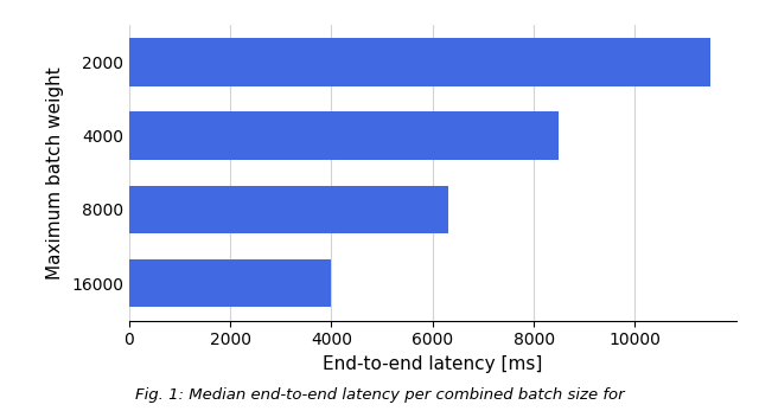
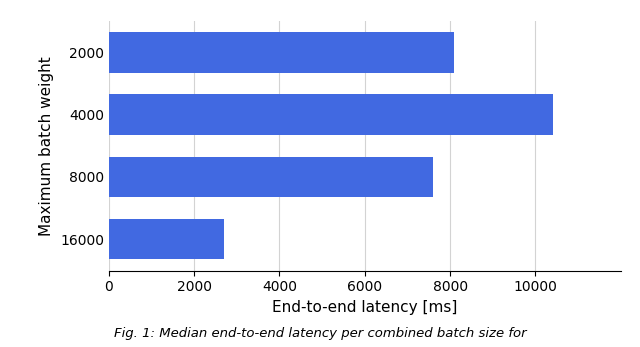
2000: 11500 -> 8100
4000: 8500 -> 10400
8000: 6300 -> 7600
16000: 4000 -> 2700
